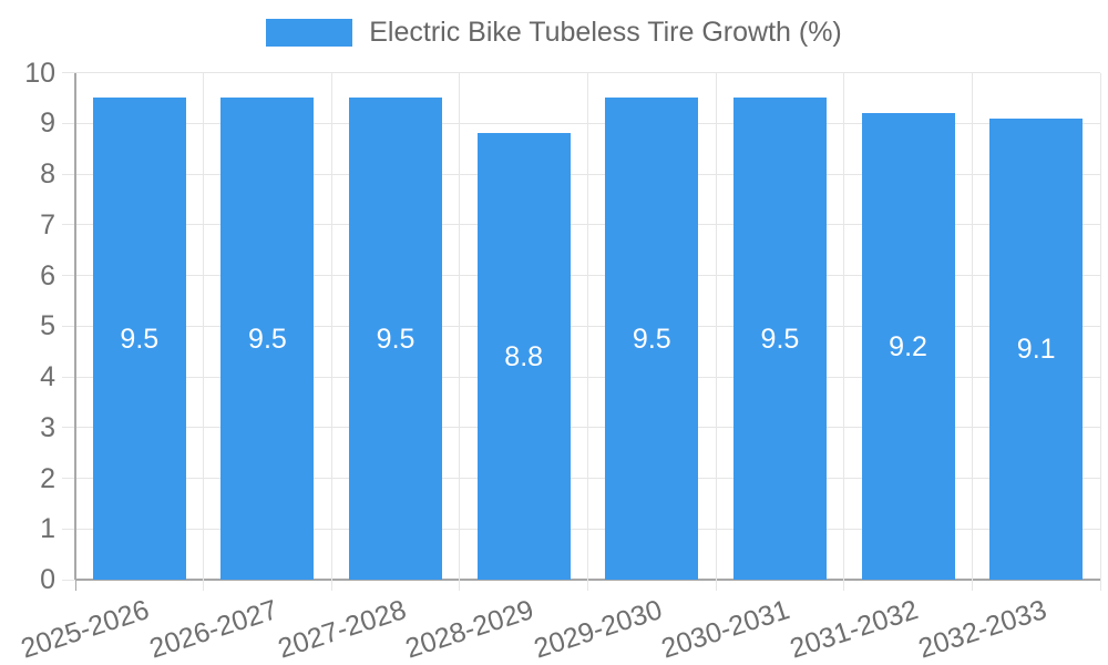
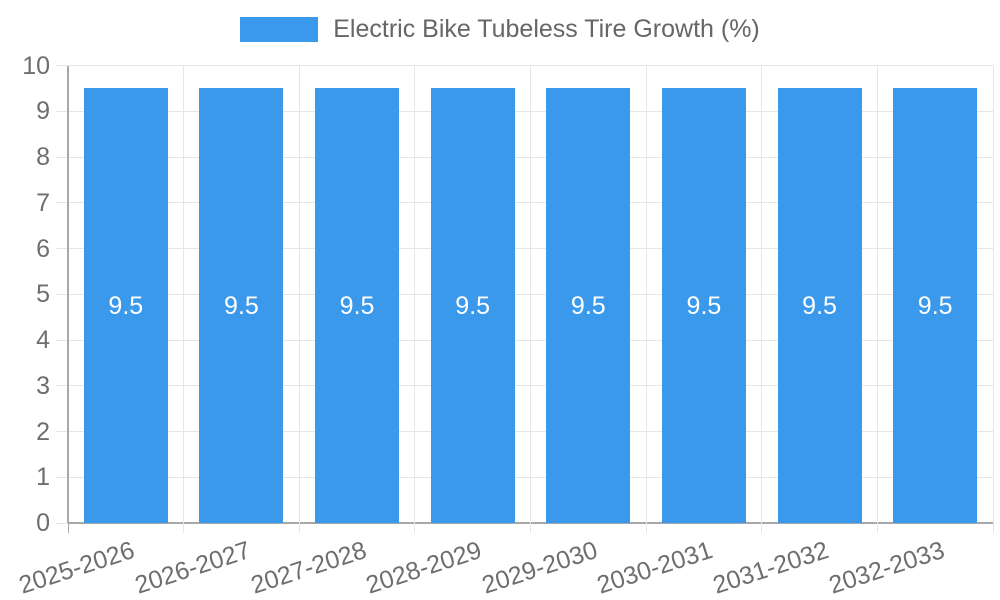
2028-2029: 8.8 -> 9.5
2031-2032: 9.2 -> 9.5
2032-2033: 9.1 -> 9.5
